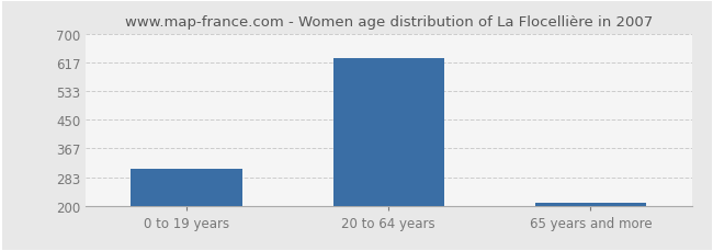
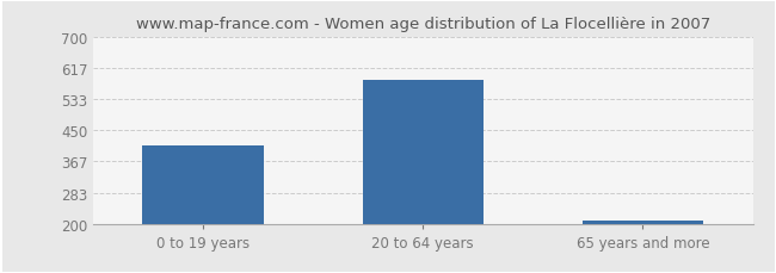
0 to 19 years: 307 -> 410
20 to 64 years: 630 -> 585
